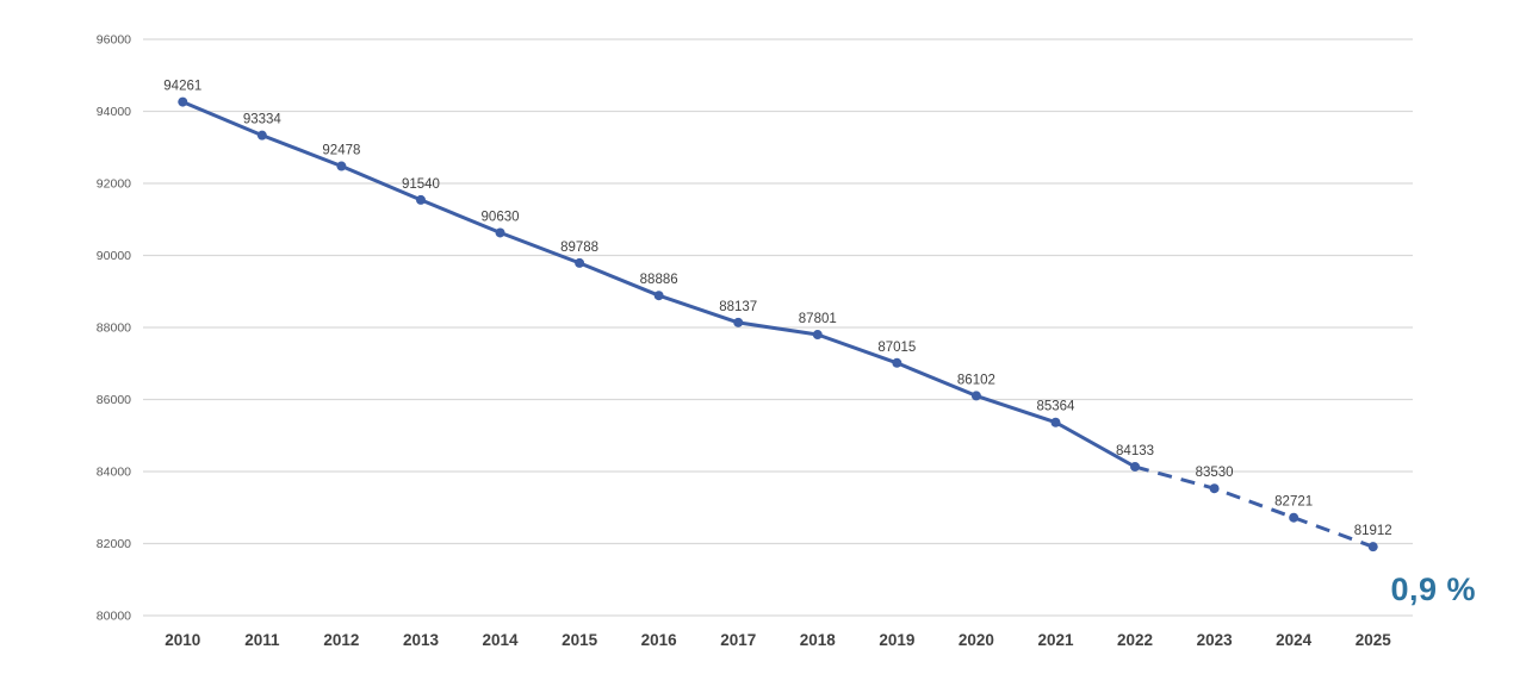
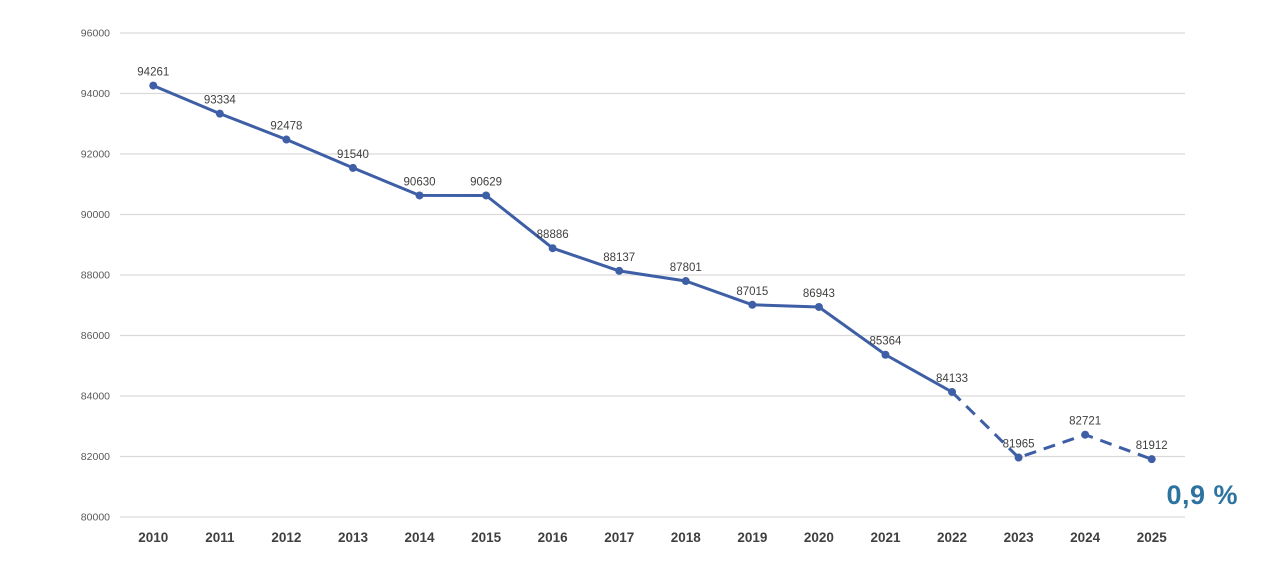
2015: 89788 -> 90629
2020: 86102 -> 86943
2023: 83530 -> 81965
